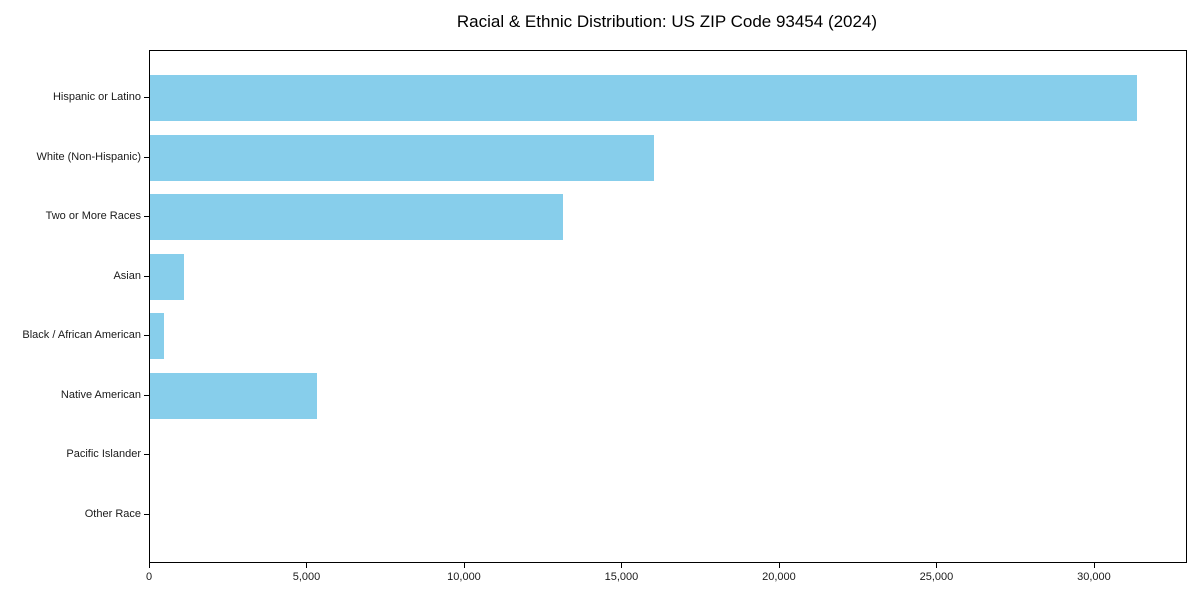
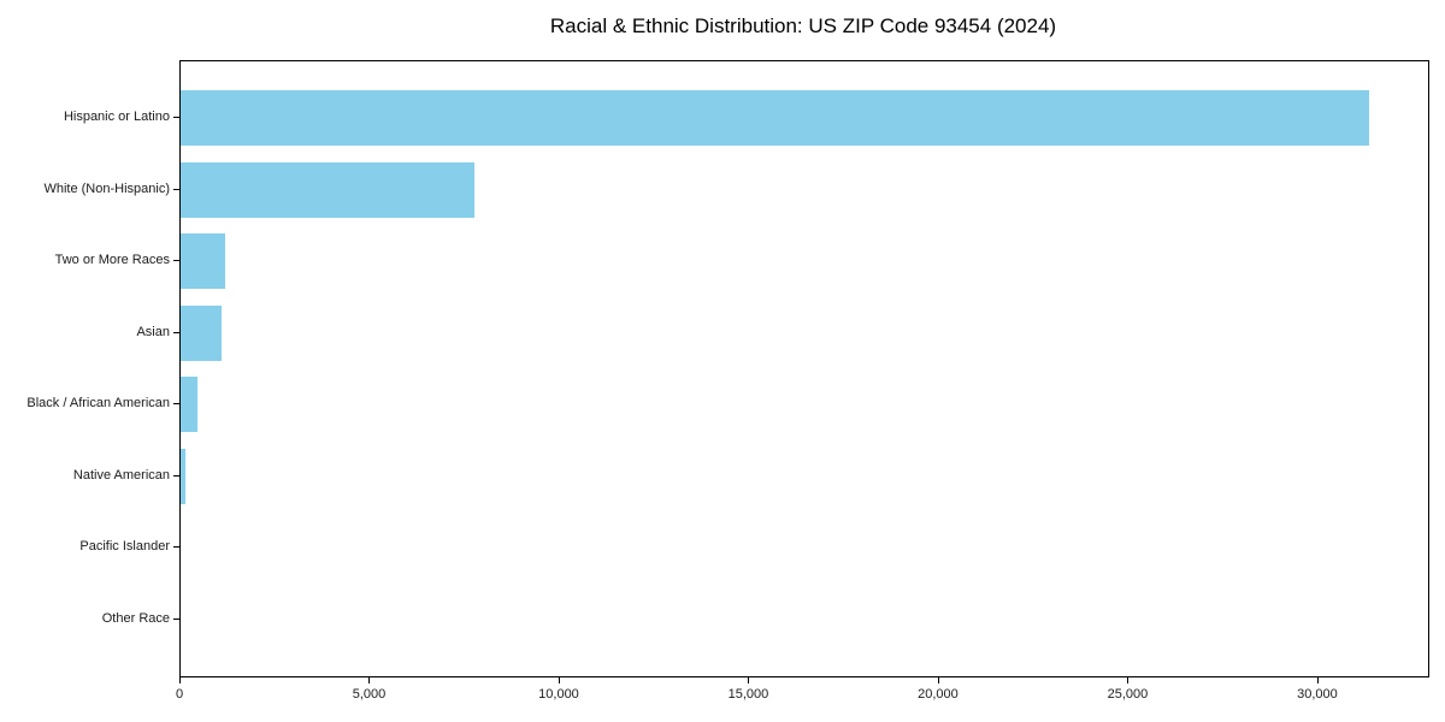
White (Non-Hispanic): 16000 -> 7800
Two or More Races: 13100 -> 1200
Native American: 5300 -> 100
